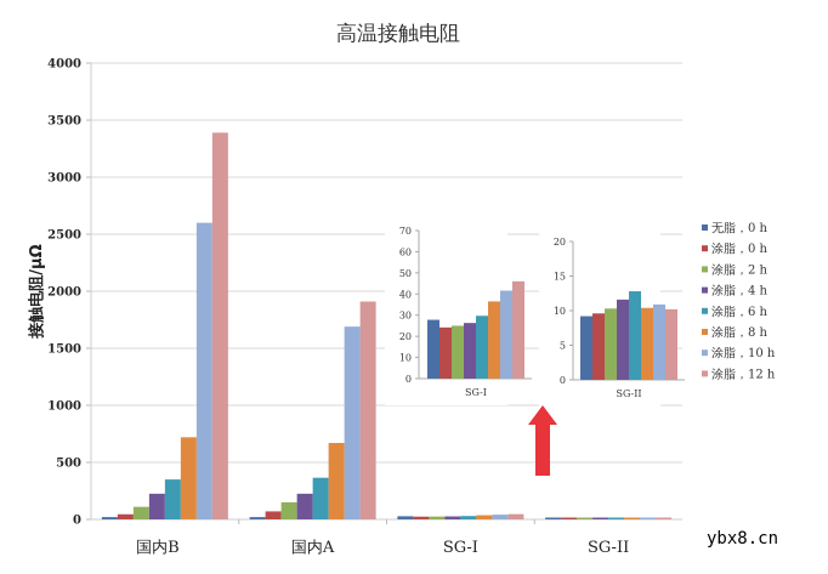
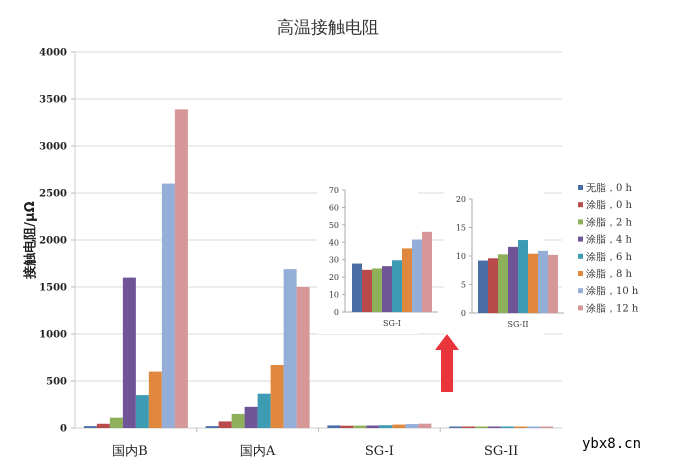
涂脂，4 h/国内B: 200 -> 1600
涂脂，8 h/国内B: 700 -> 600
涂脂，12 h/国内A: 1900 -> 1500
